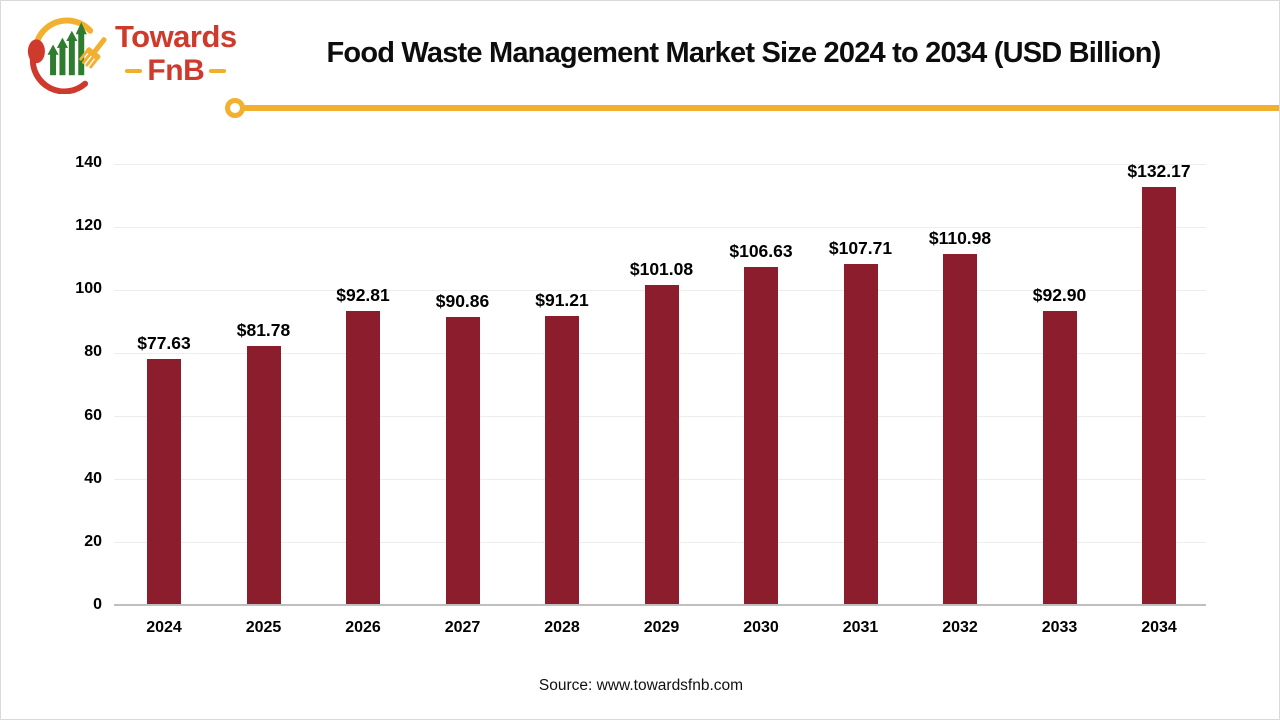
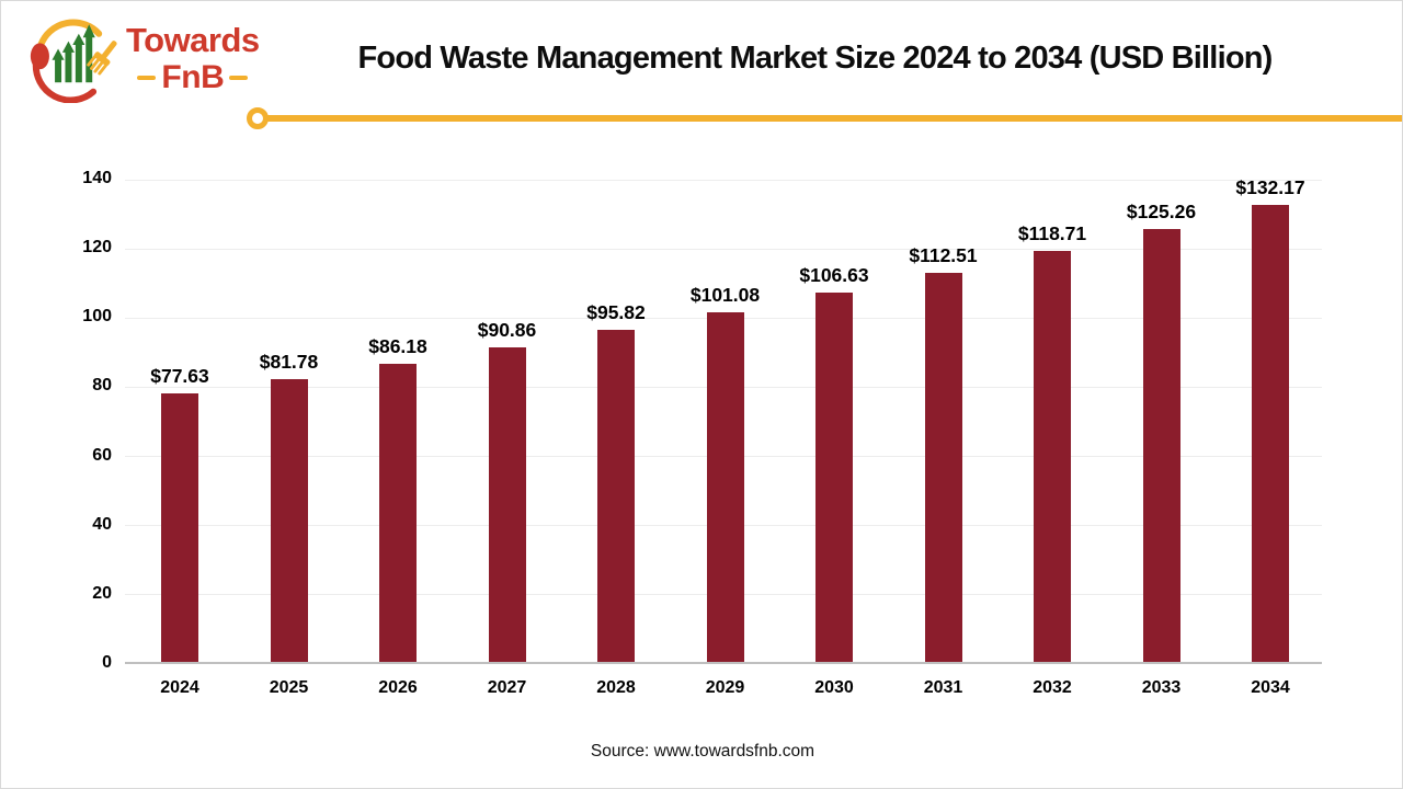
2026: $92.81 -> $86.18
2028: $91.21 -> $95.82
2031: $107.71 -> $112.51
2032: $110.98 -> $118.71
2033: $92.90 -> $125.26
